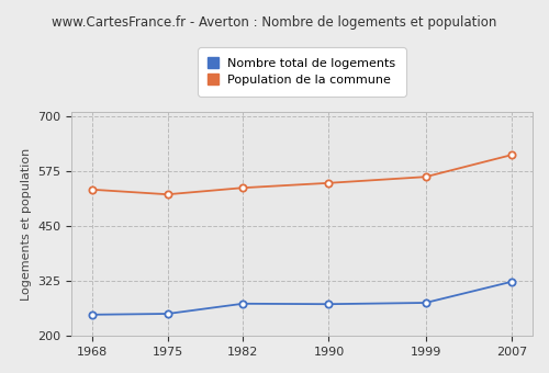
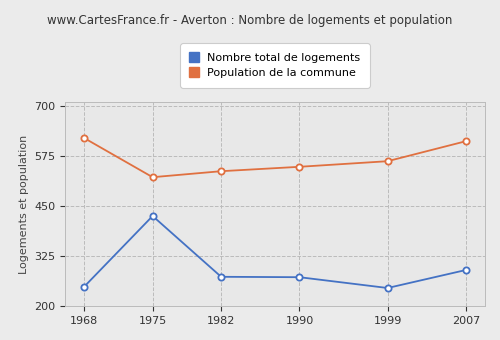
Population de la commune/1968: 533 -> 620
Nombre total de logements/1975: 250 -> 425
Nombre total de logements/1999: 275 -> 245
Nombre total de logements/2007: 323 -> 290
